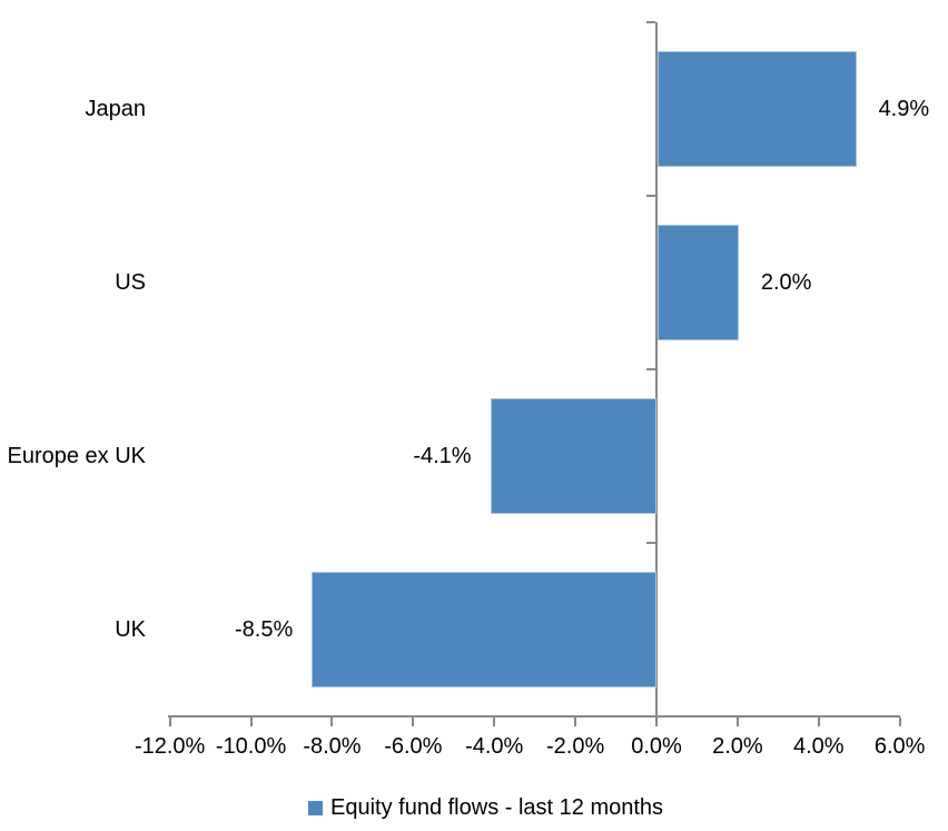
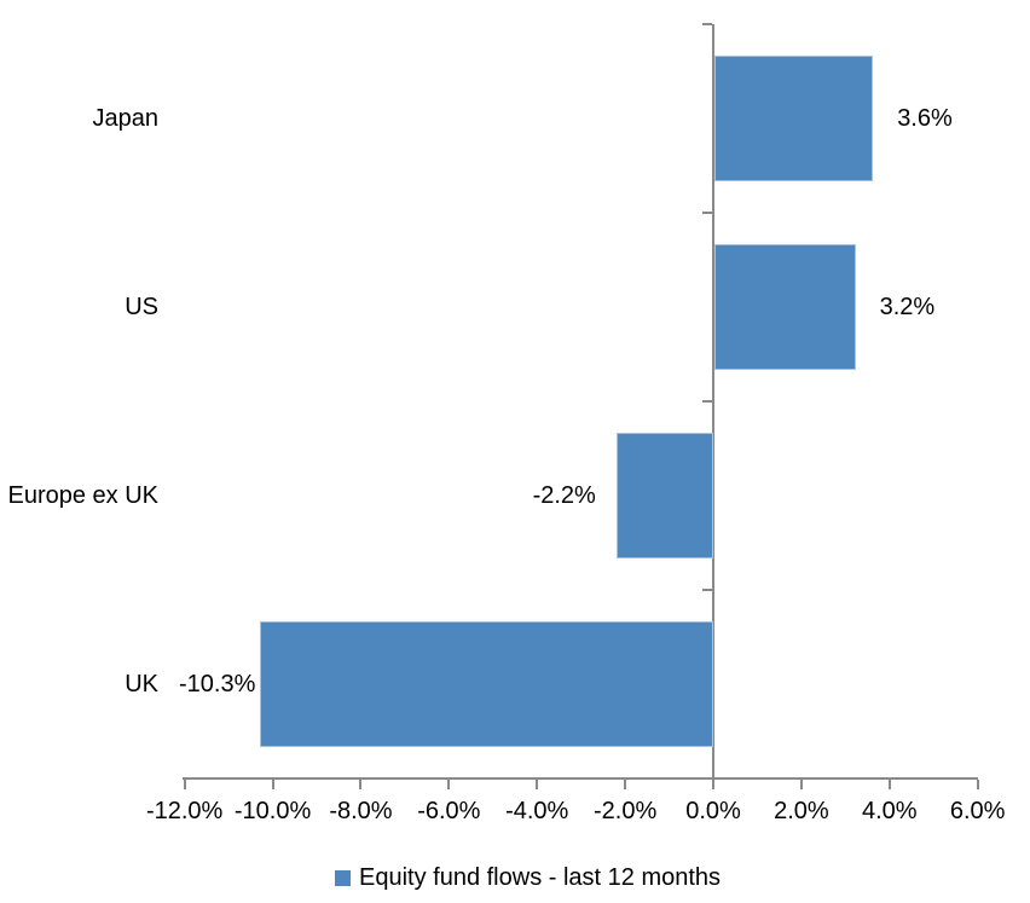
Japan: 4.9% -> 3.6%
US: 2.0% -> 3.2%
Europe ex UK: -4.1% -> -2.2%
UK: -8.5% -> -10.3%
